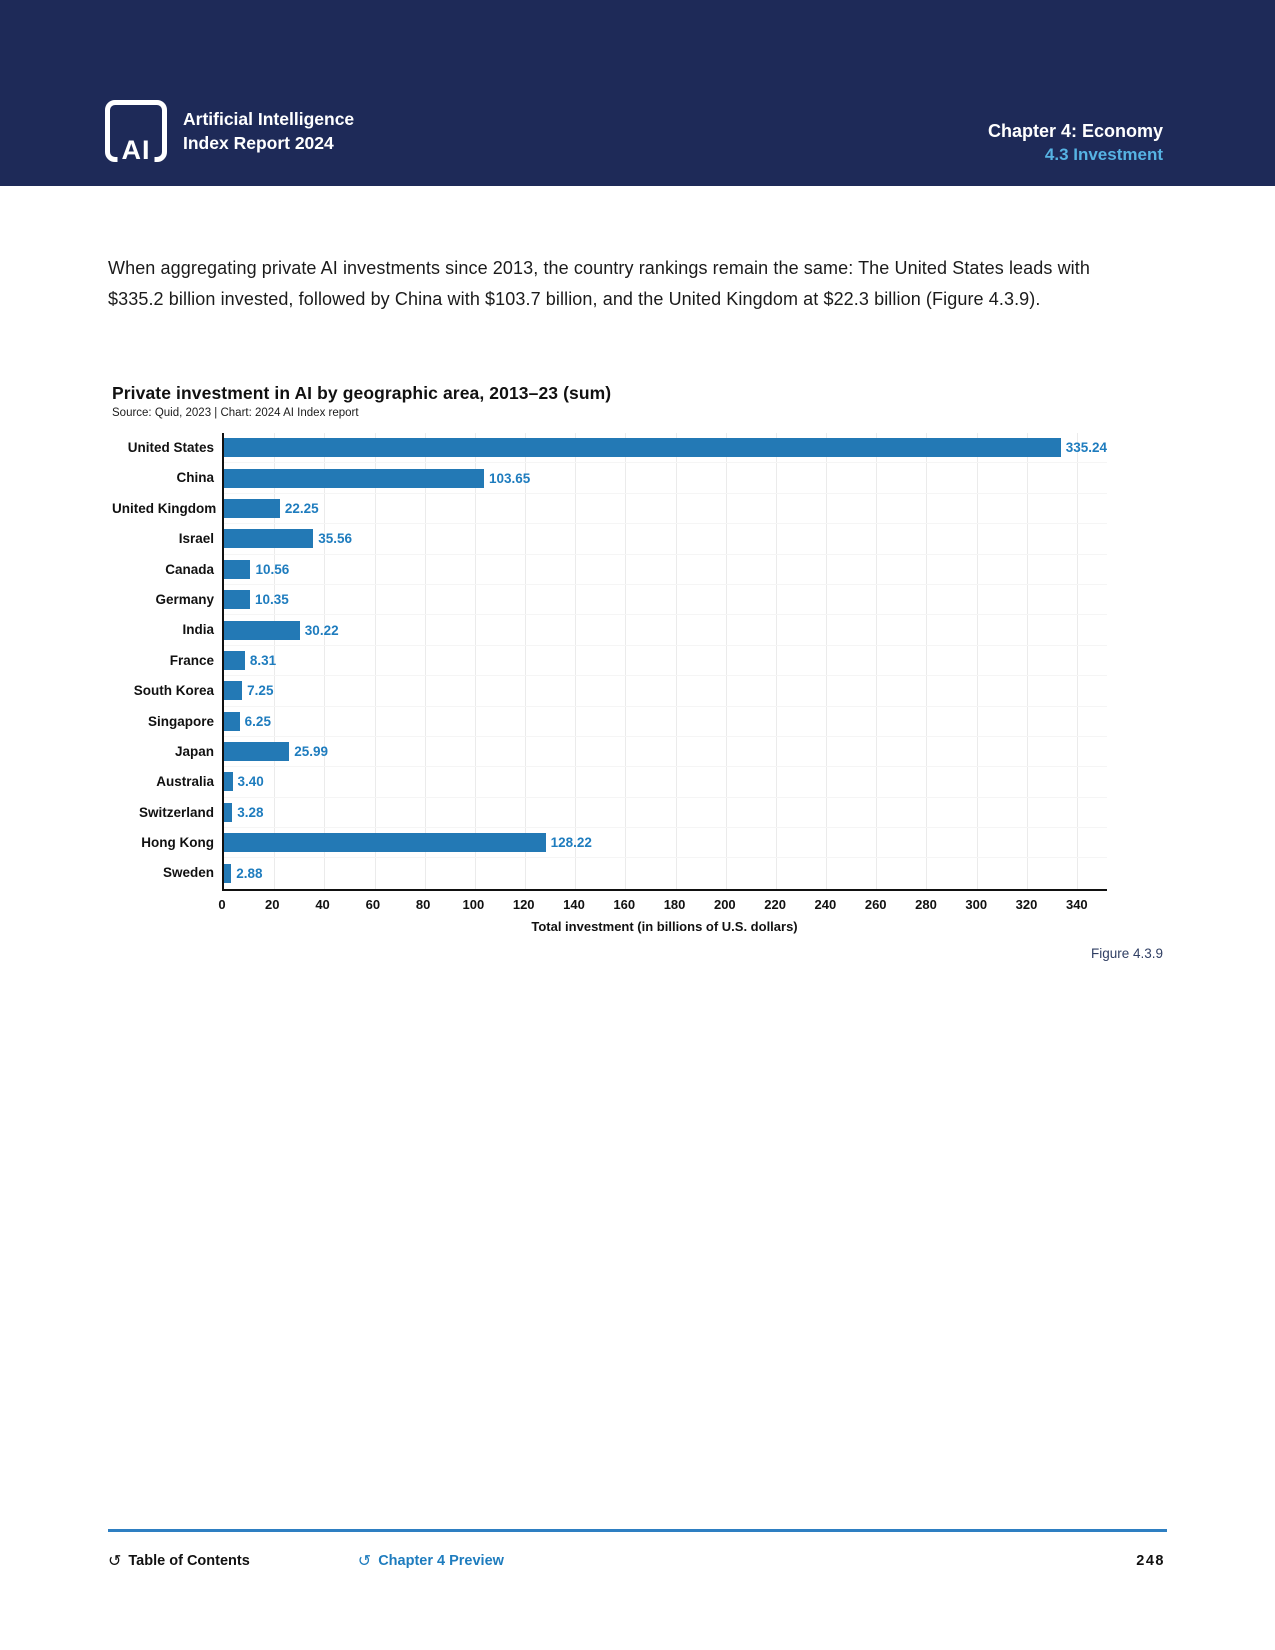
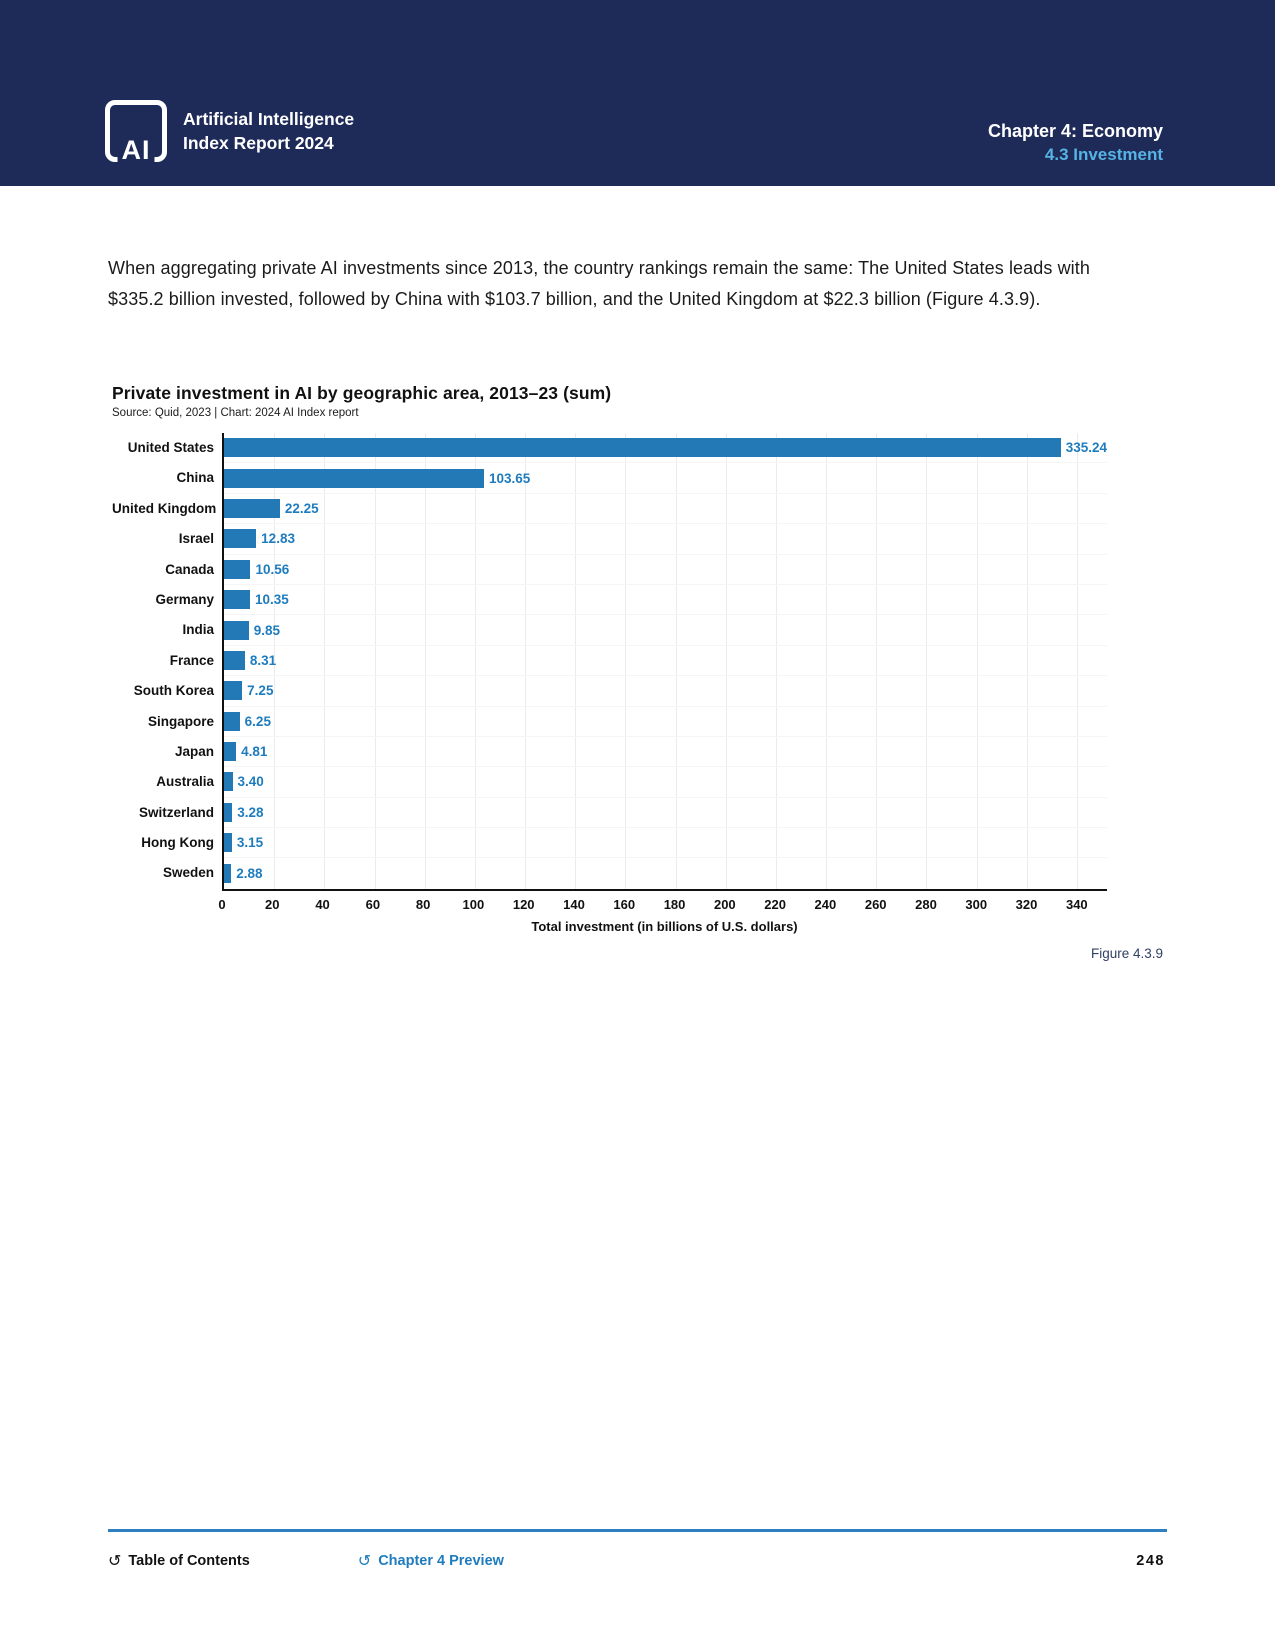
Israel: 35.56 -> 12.83
India: 30.22 -> 9.85
Japan: 25.99 -> 4.81
Hong Kong: 128.22 -> 3.15
